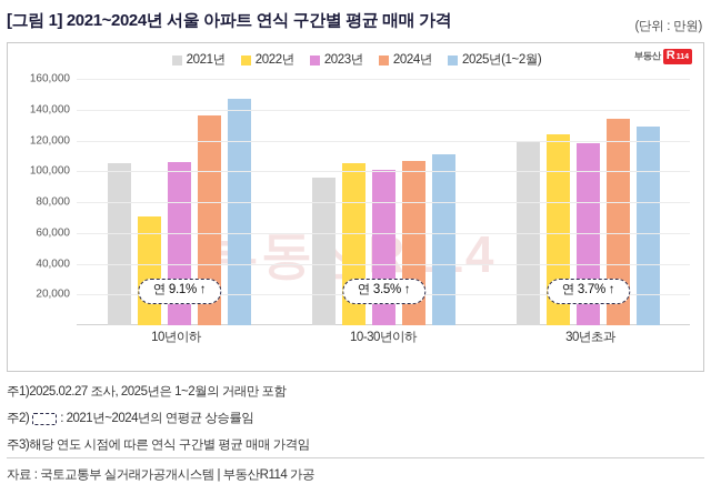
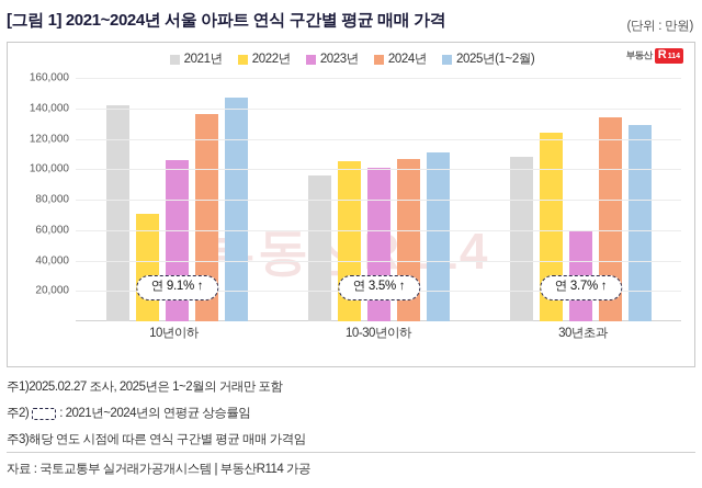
2021년/10년이하: 105000 -> 142000
2021년/30년초과: 119000 -> 108000
2023년/30년초과: 118000 -> 59000
